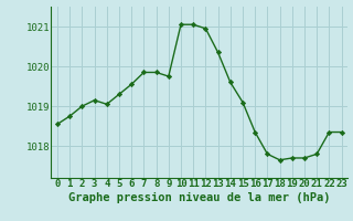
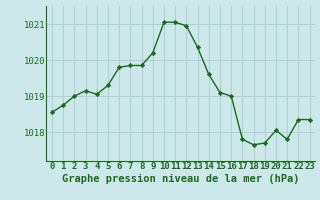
6: 1019.55 -> 1019.80
9: 1019.75 -> 1020.20
16: 1018.35 -> 1019.00
20: 1017.70 -> 1018.05
